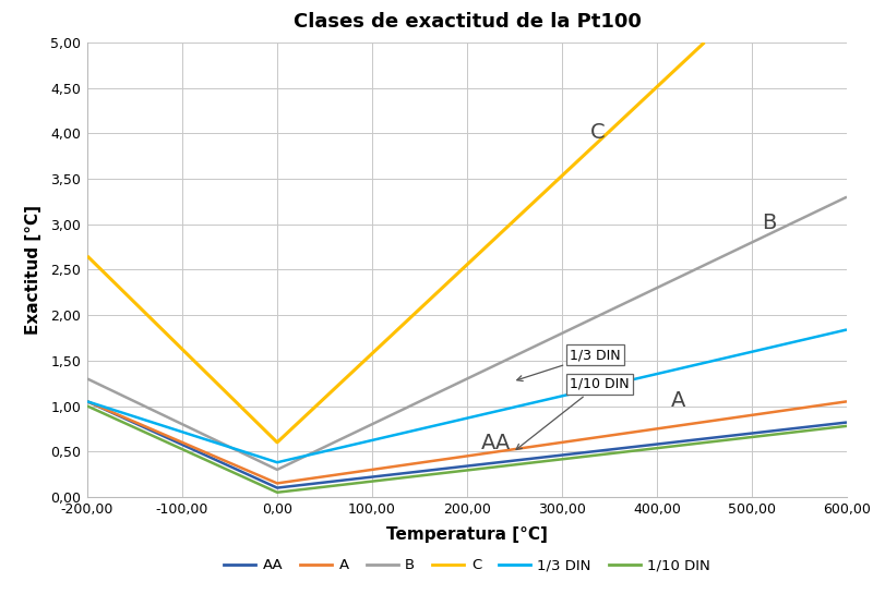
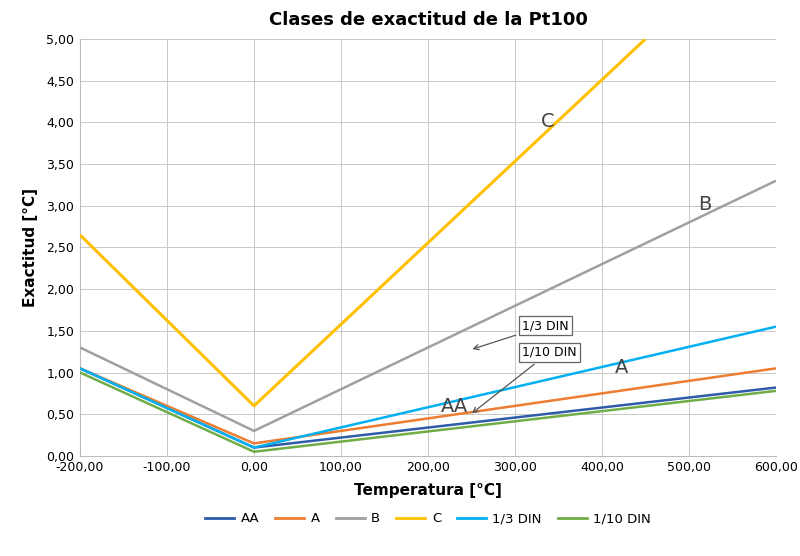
1/3 DIN/0,00: 0,38 -> 0,10
1/3 DIN/600,00: 1,84 -> 1,55
